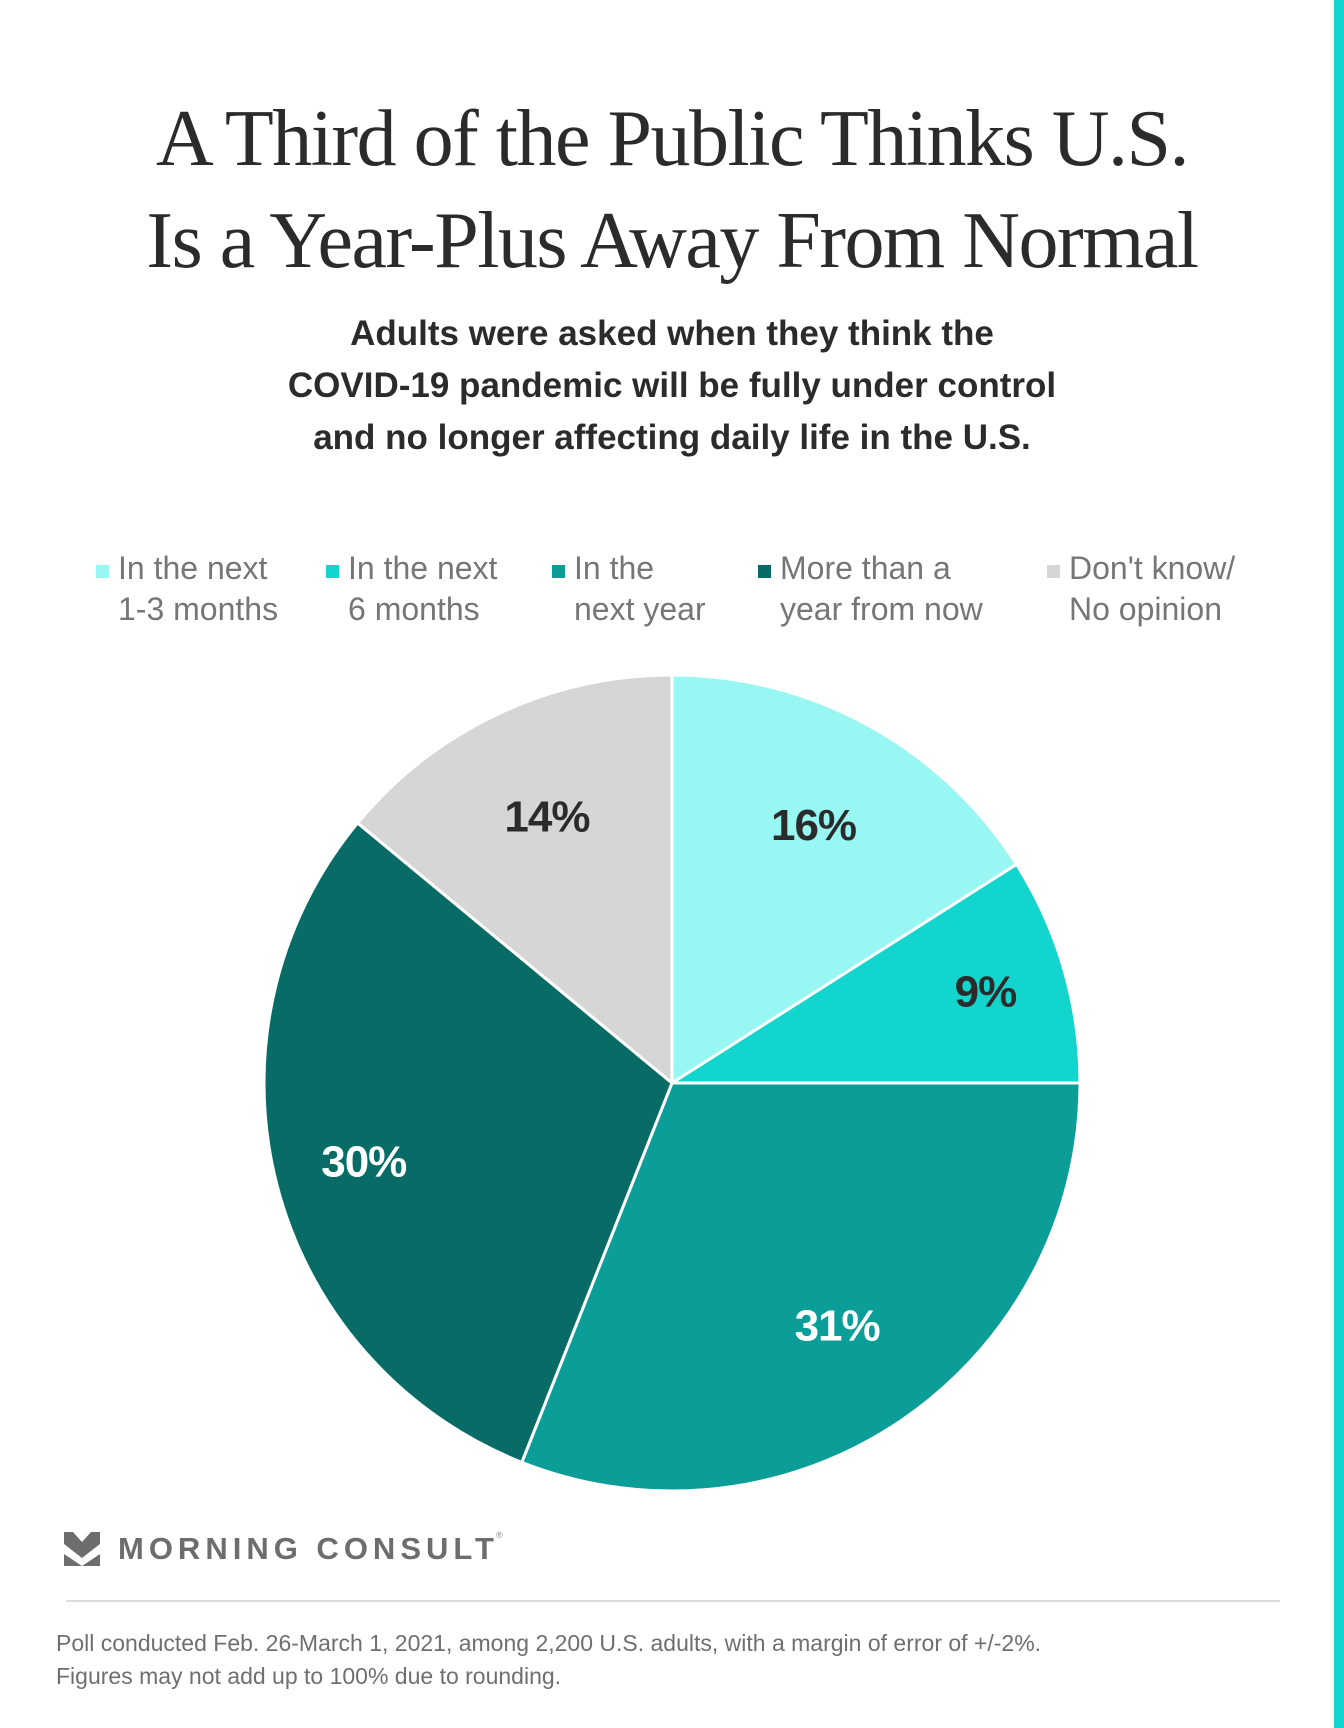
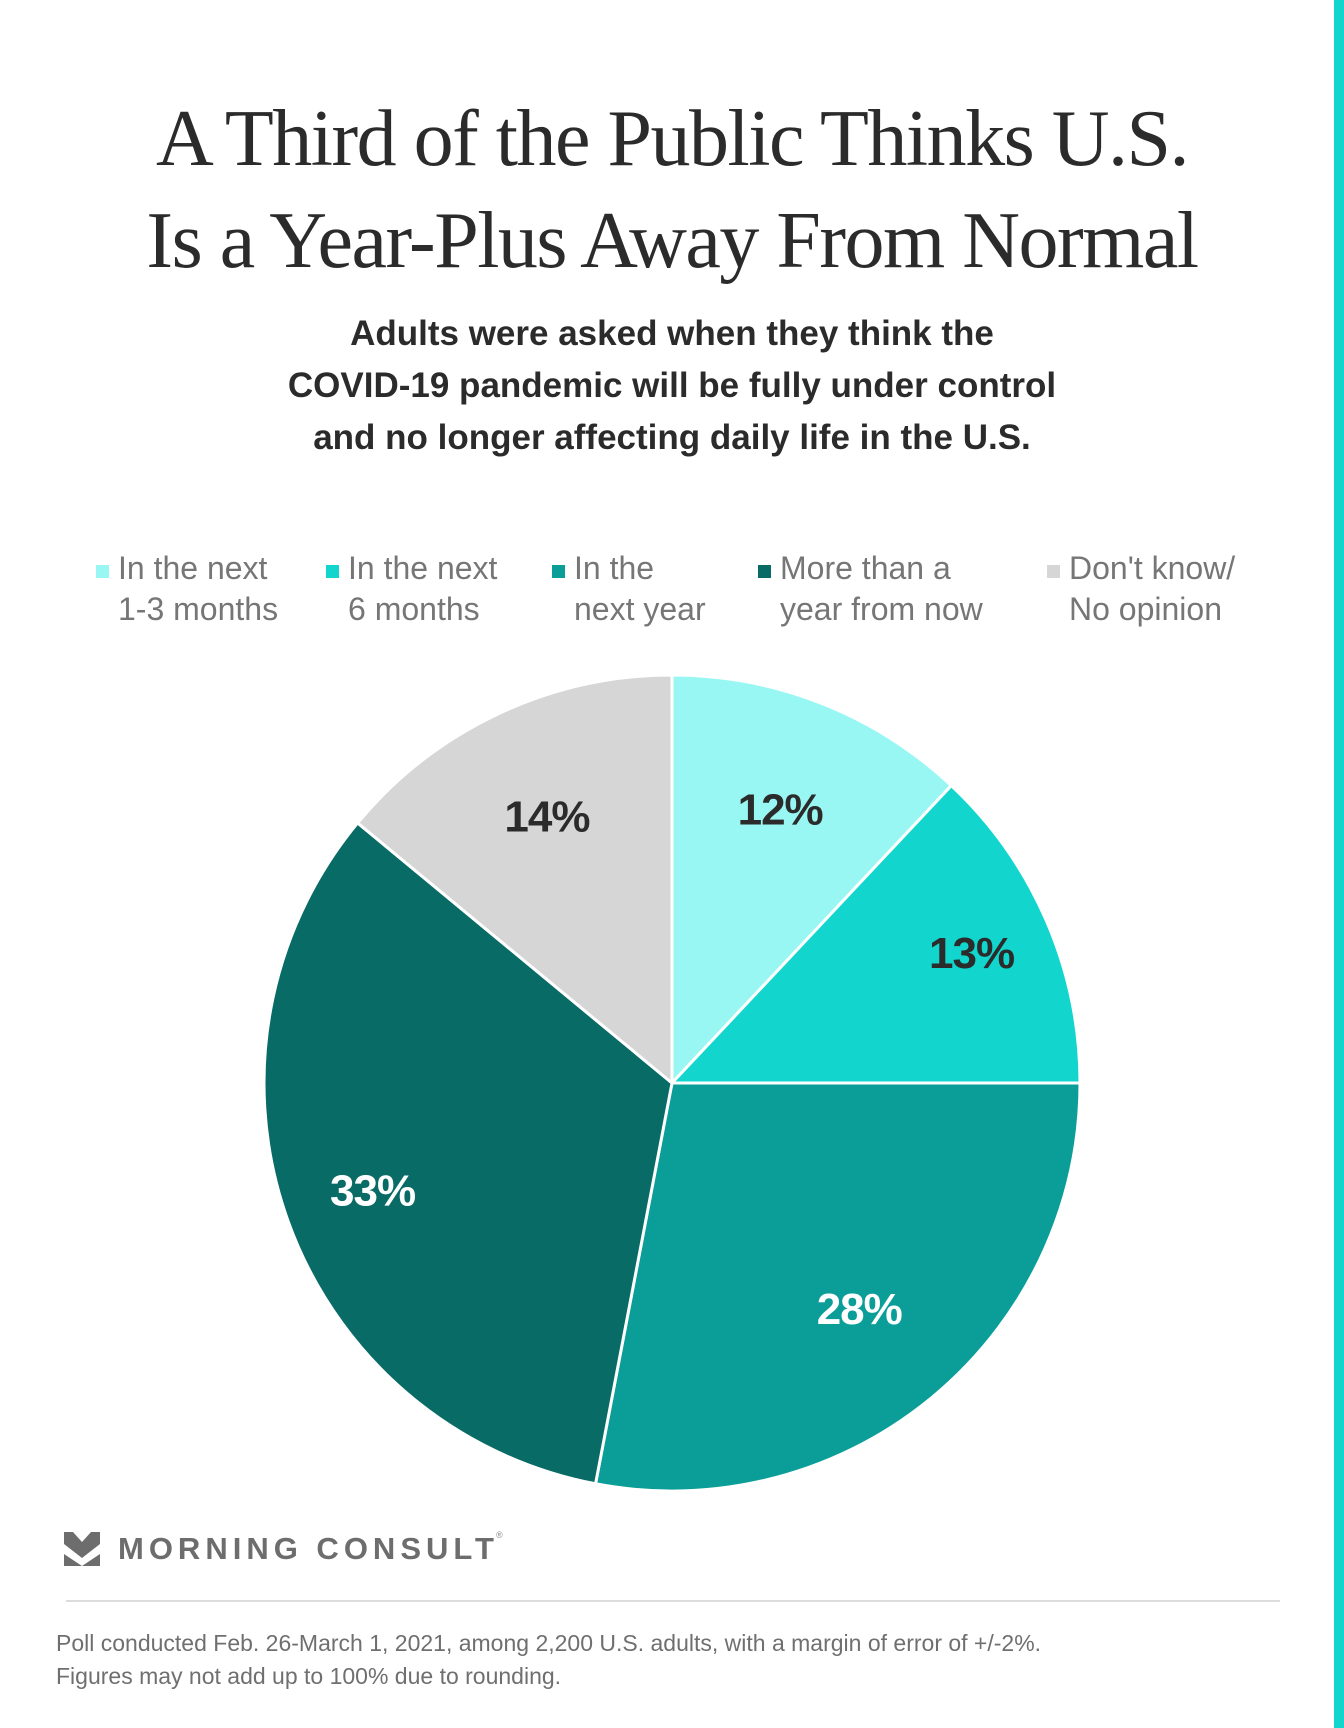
In the next 1-3 months: 16% -> 12%
In the next 6 months: 9% -> 13%
In the next year: 31% -> 28%
More than a year from now: 30% -> 33%
